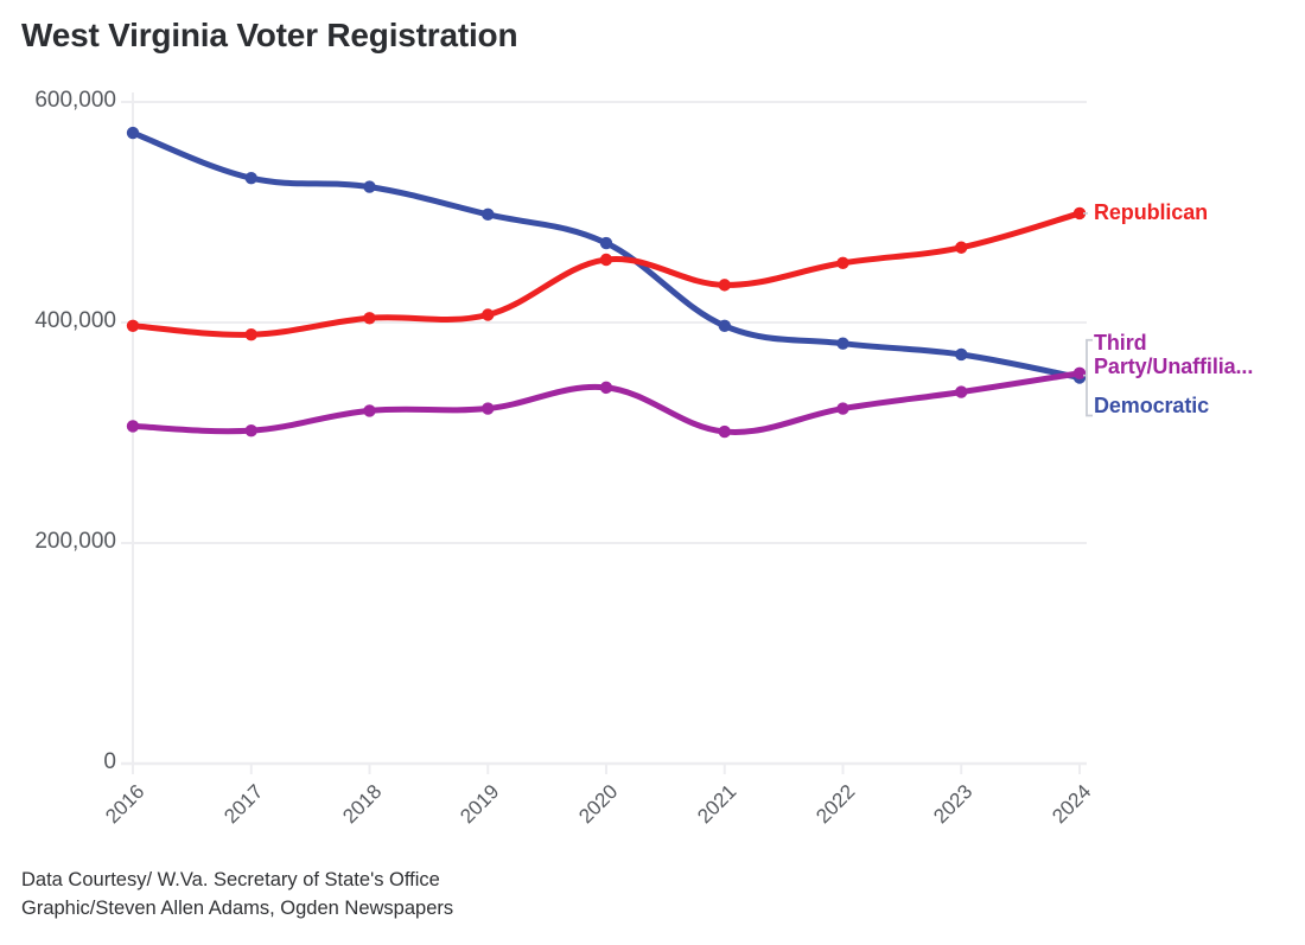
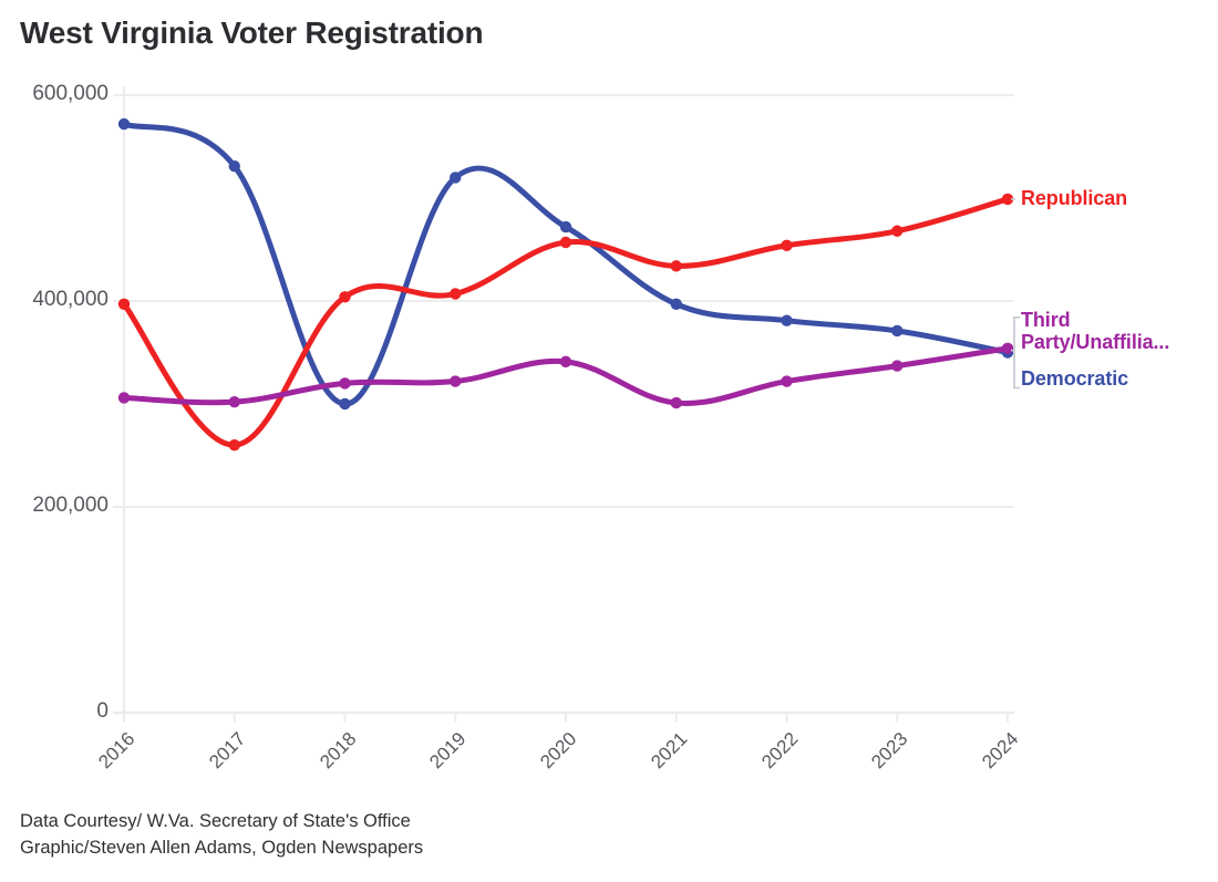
Republican/2017: 390000 -> 260000
Democratic/2018: 520000 -> 300000
Democratic/2019: 500000 -> 520000
